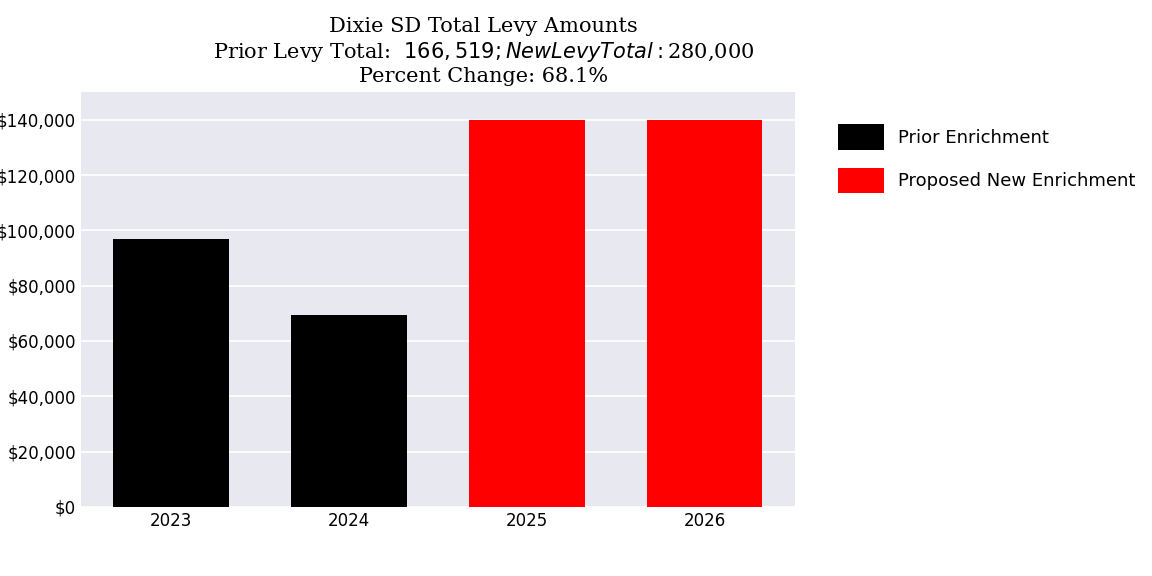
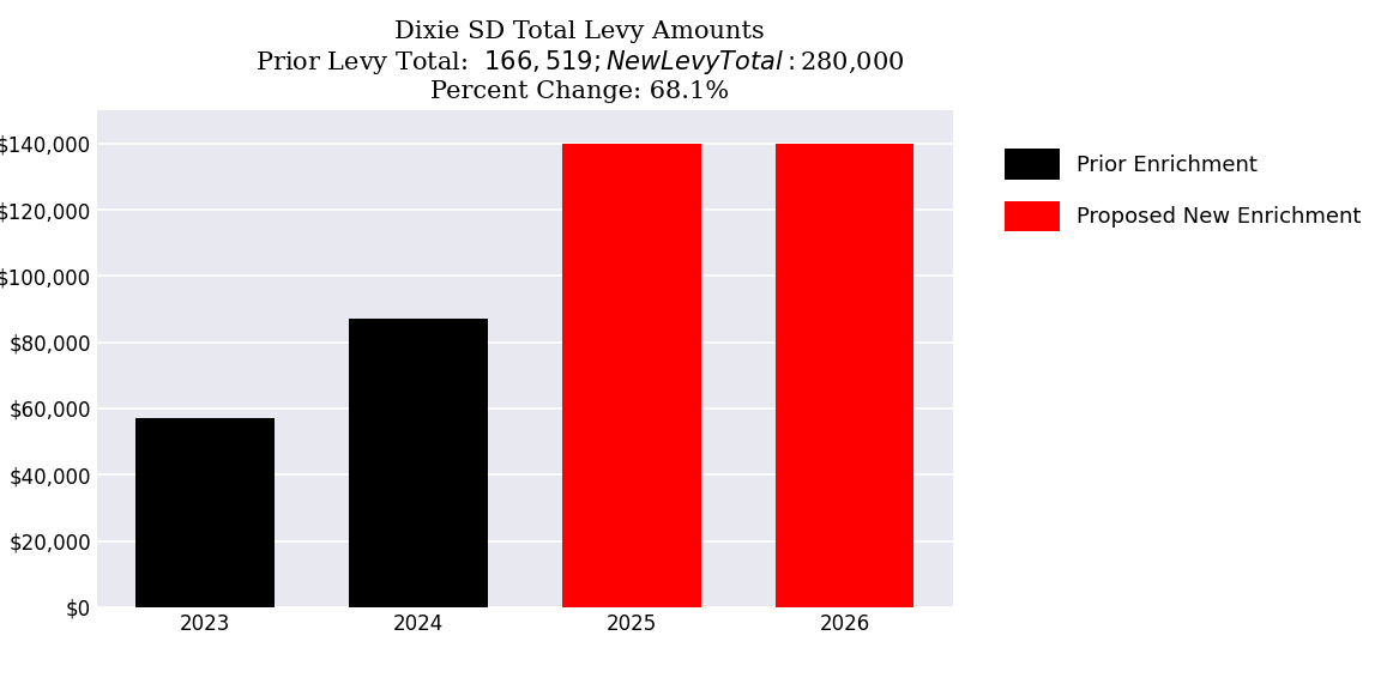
2023: $97,000 -> $57,000
2024: $69,500 -> $87,000
